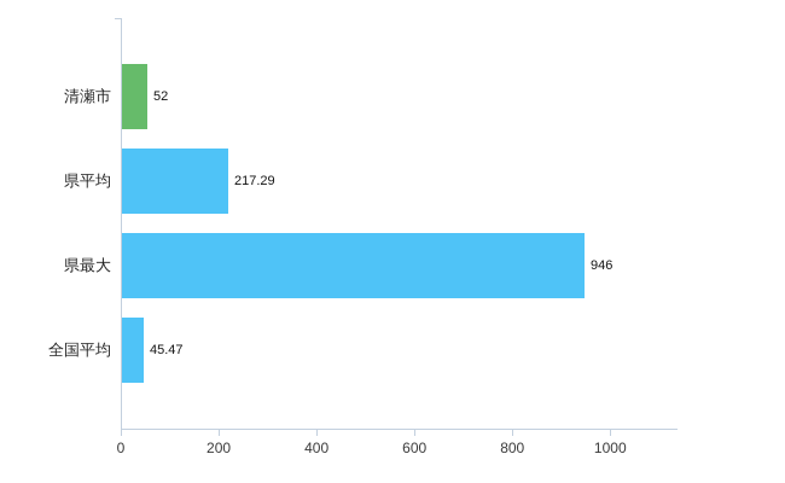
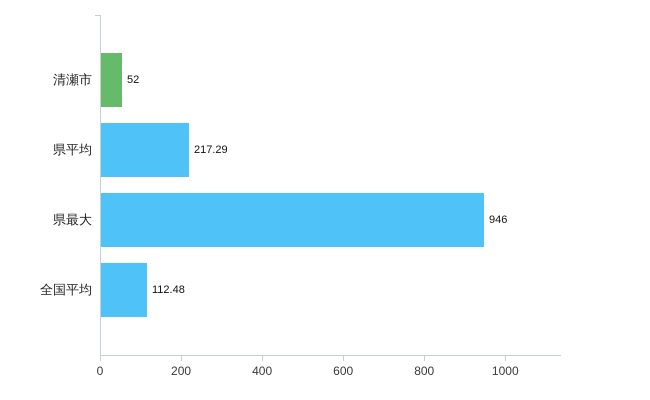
全国平均: 45.47 -> 112.48
